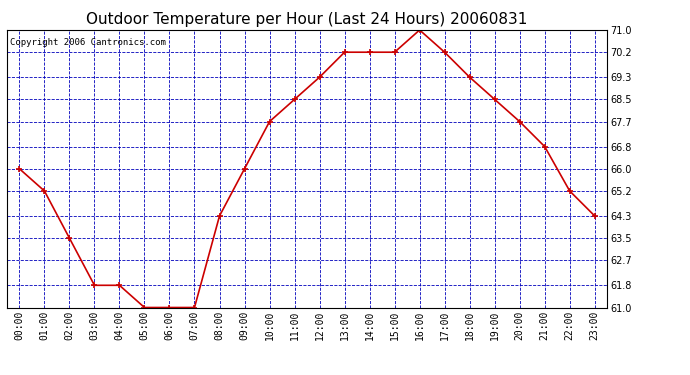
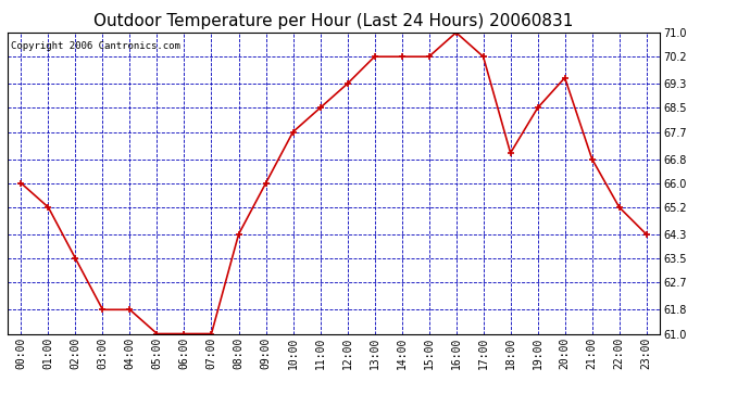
18:00: 69.3 -> 67.0
20:00: 67.7 -> 69.5
